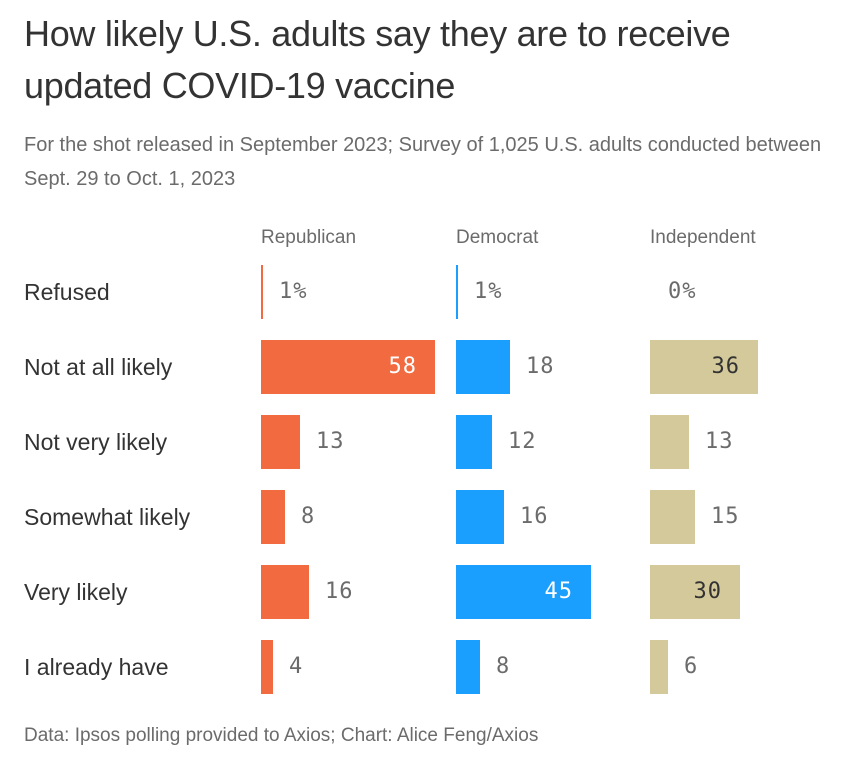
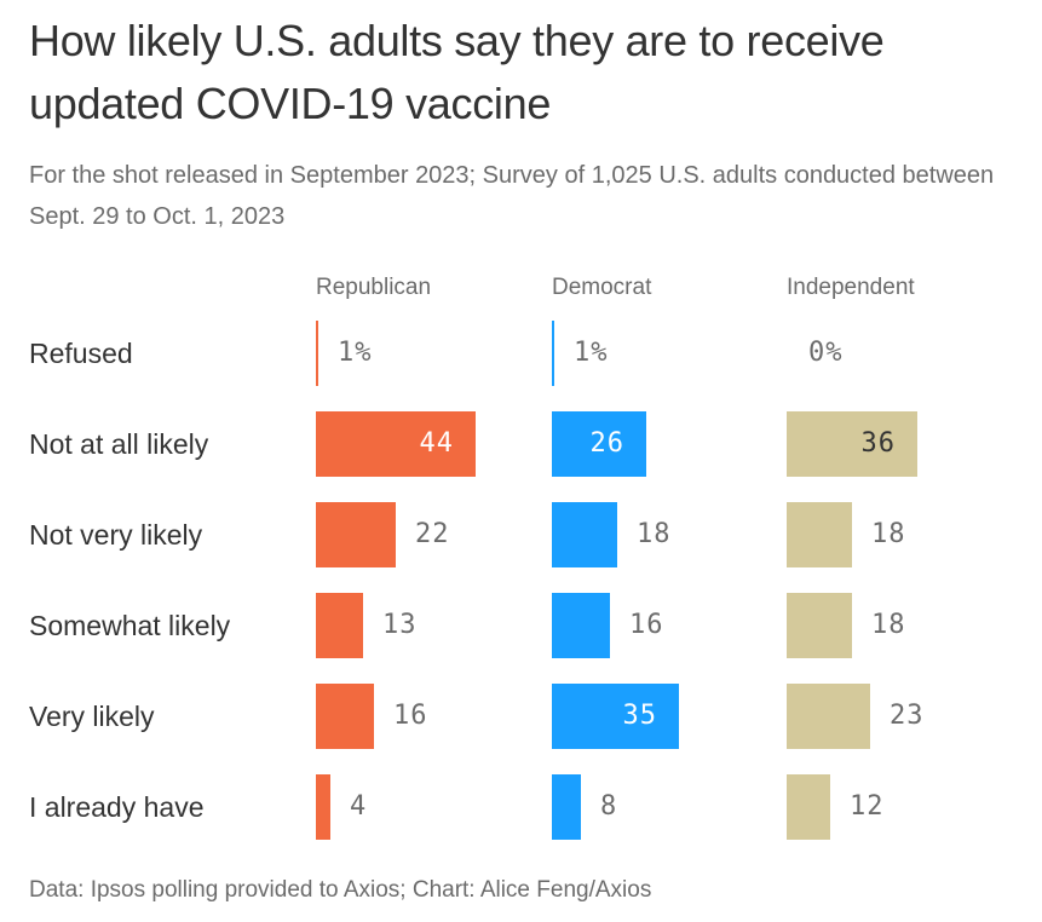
Republican/Not at all likely: 58 -> 44
Democrat/Not at all likely: 18 -> 26
Republican/Not very likely: 13 -> 22
Democrat/Not very likely: 12 -> 18
Independent/Not very likely: 13 -> 18
Republican/Somewhat likely: 8 -> 13
Independent/Somewhat likely: 15 -> 18
Democrat/Very likely: 45 -> 35
Independent/Very likely: 30 -> 23
Independent/I already have: 6 -> 12
